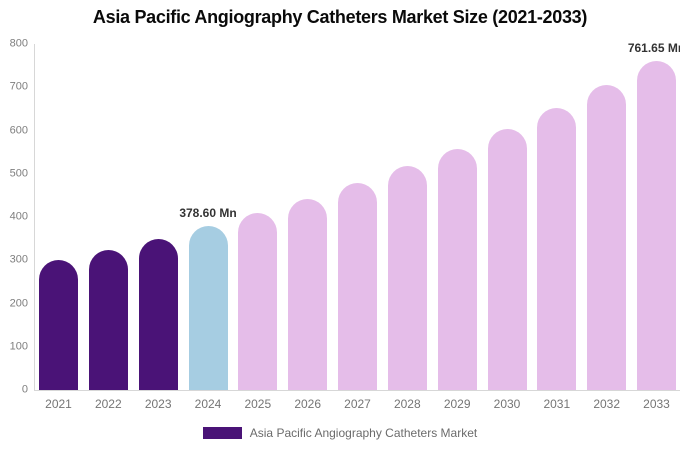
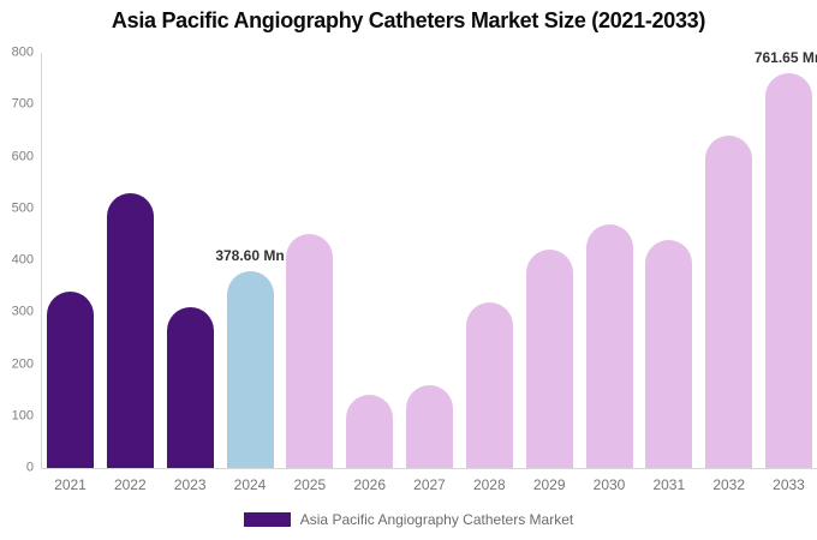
2021: 300 -> 340
2022: 320 -> 530
2023: 350 -> 310
2025: 410 -> 450
2026: 440 -> 140
2027: 480 -> 160
2028: 520 -> 320
2029: 560 -> 420
2030: 600 -> 470
2031: 650 -> 440
2032: 700 -> 640
